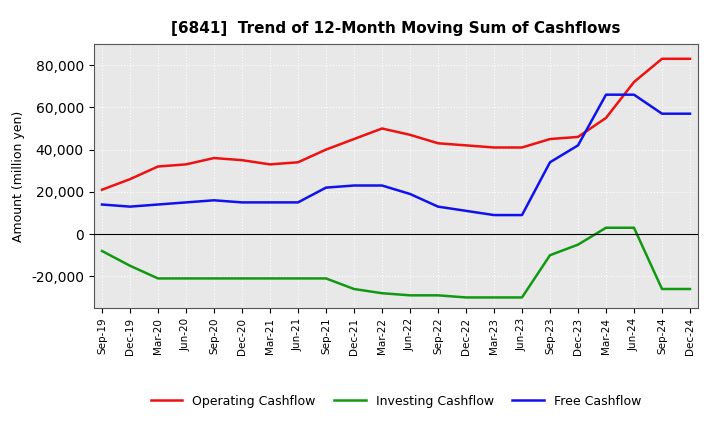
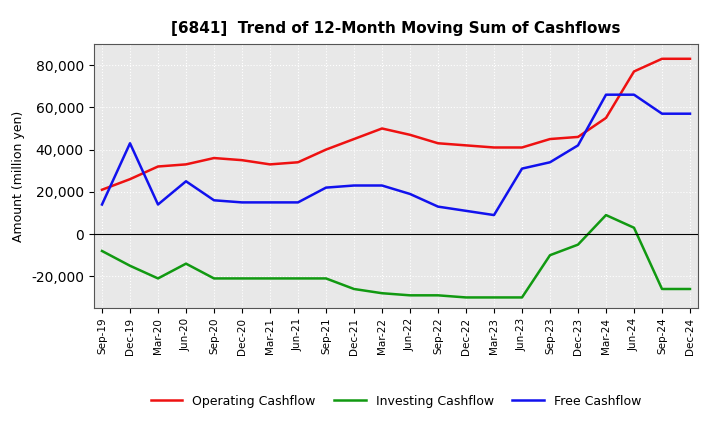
Free Cashflow/Dec-19: 13,000 -> 43,000
Investing Cashflow/Jun-20: -21,000 -> -14,000
Free Cashflow/Jun-20: 15,000 -> 25,000
Free Cashflow/Jun-23: 9,000 -> 31,000
Investing Cashflow/Mar-24: 3,000 -> 9,000
Operating Cashflow/Jun-24: 72,000 -> 77,000
